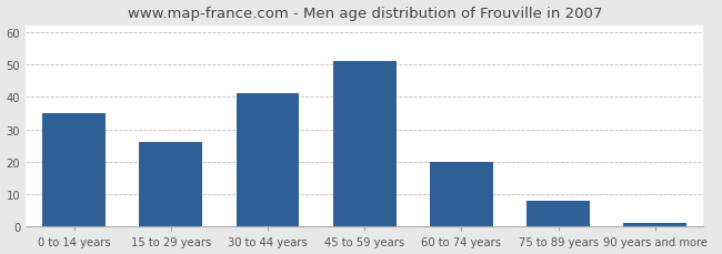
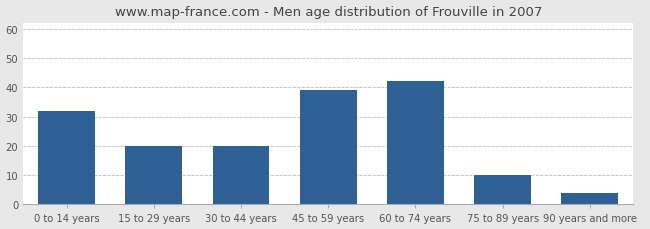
0 to 14 years: 35 -> 32
15 to 29 years: 26 -> 20
30 to 44 years: 41 -> 20
45 to 59 years: 51 -> 39
60 to 74 years: 20 -> 42
75 to 89 years: 8 -> 10
90 years and more: 1 -> 4
